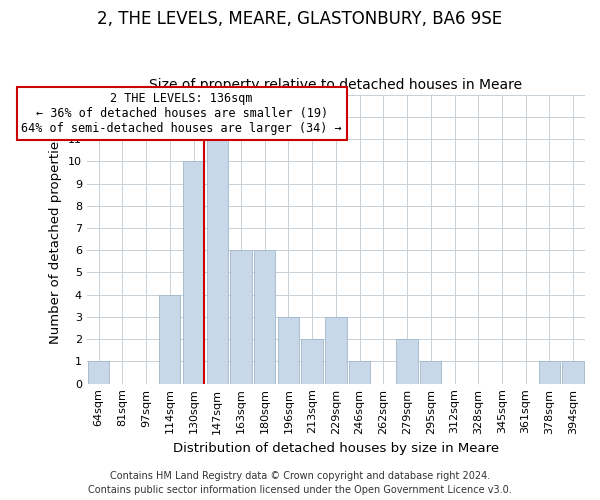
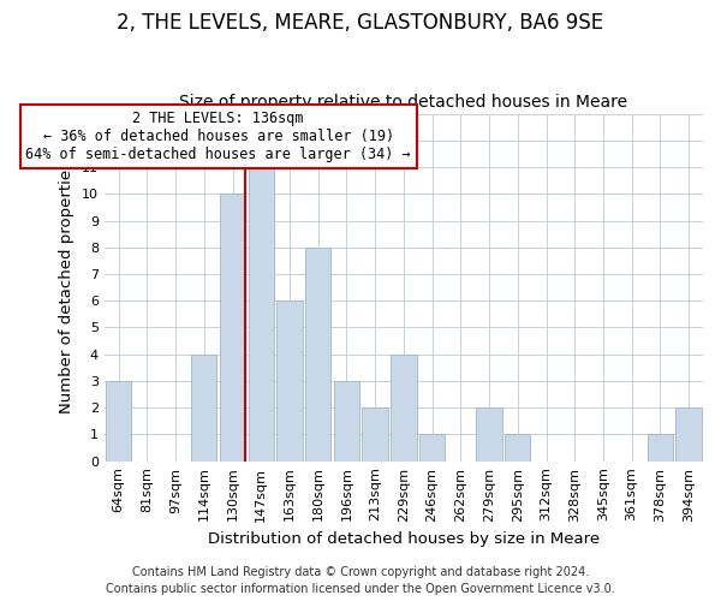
64sqm: 1 -> 3
180sqm: 6 -> 8
229sqm: 3 -> 4
394sqm: 1 -> 2
